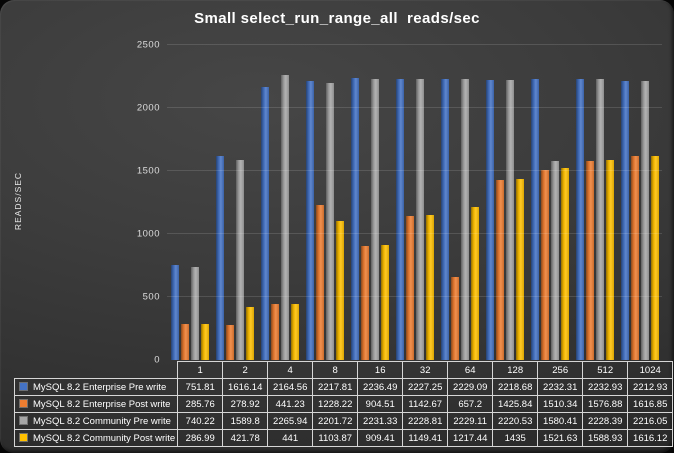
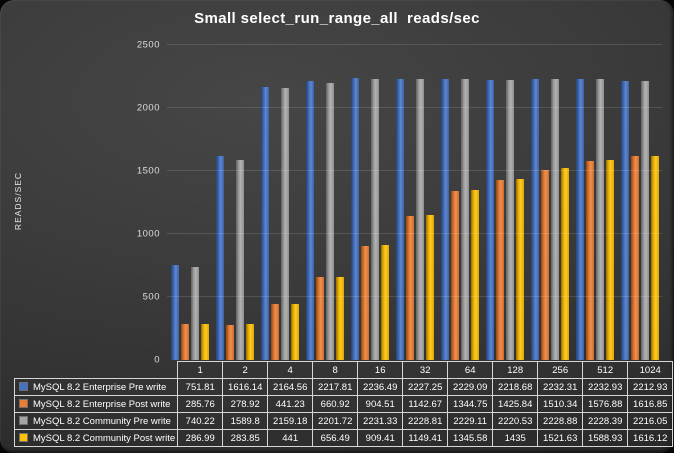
MySQL 8.2 Community Post write/2: 421.78 -> 283.85
MySQL 8.2 Community Pre write/4: 2265.94 -> 2159.18
MySQL 8.2 Enterprise Post write/8: 1228.22 -> 660.92
MySQL 8.2 Community Post write/8: 1103.87 -> 656.49
MySQL 8.2 Enterprise Post write/64: 657.2 -> 1344.75
MySQL 8.2 Community Post write/64: 1217.44 -> 1345.58
MySQL 8.2 Community Pre write/256: 1580.41 -> 2228.88
